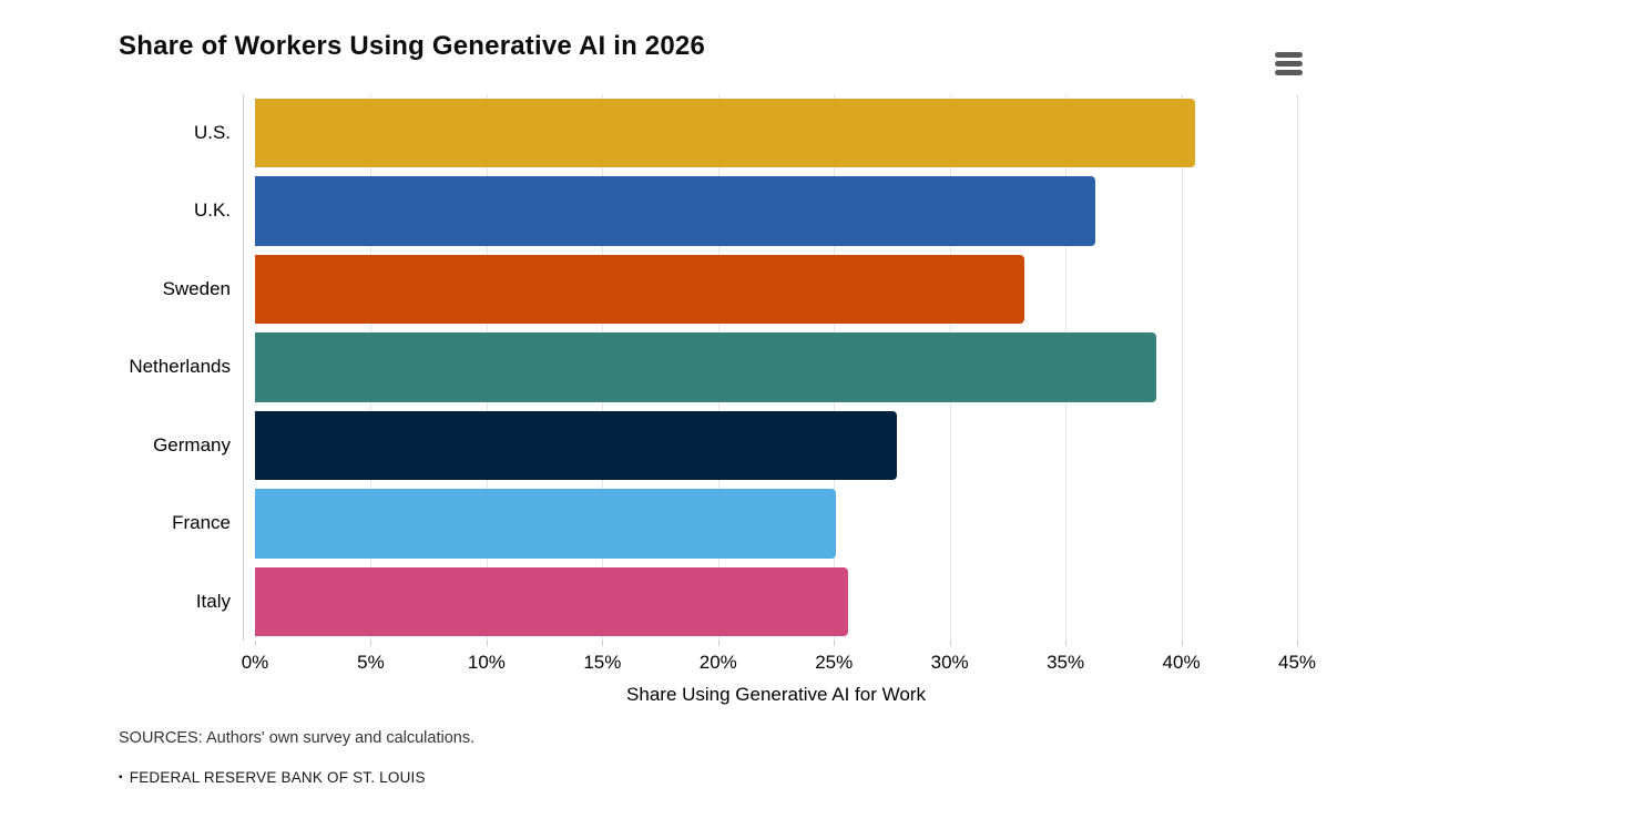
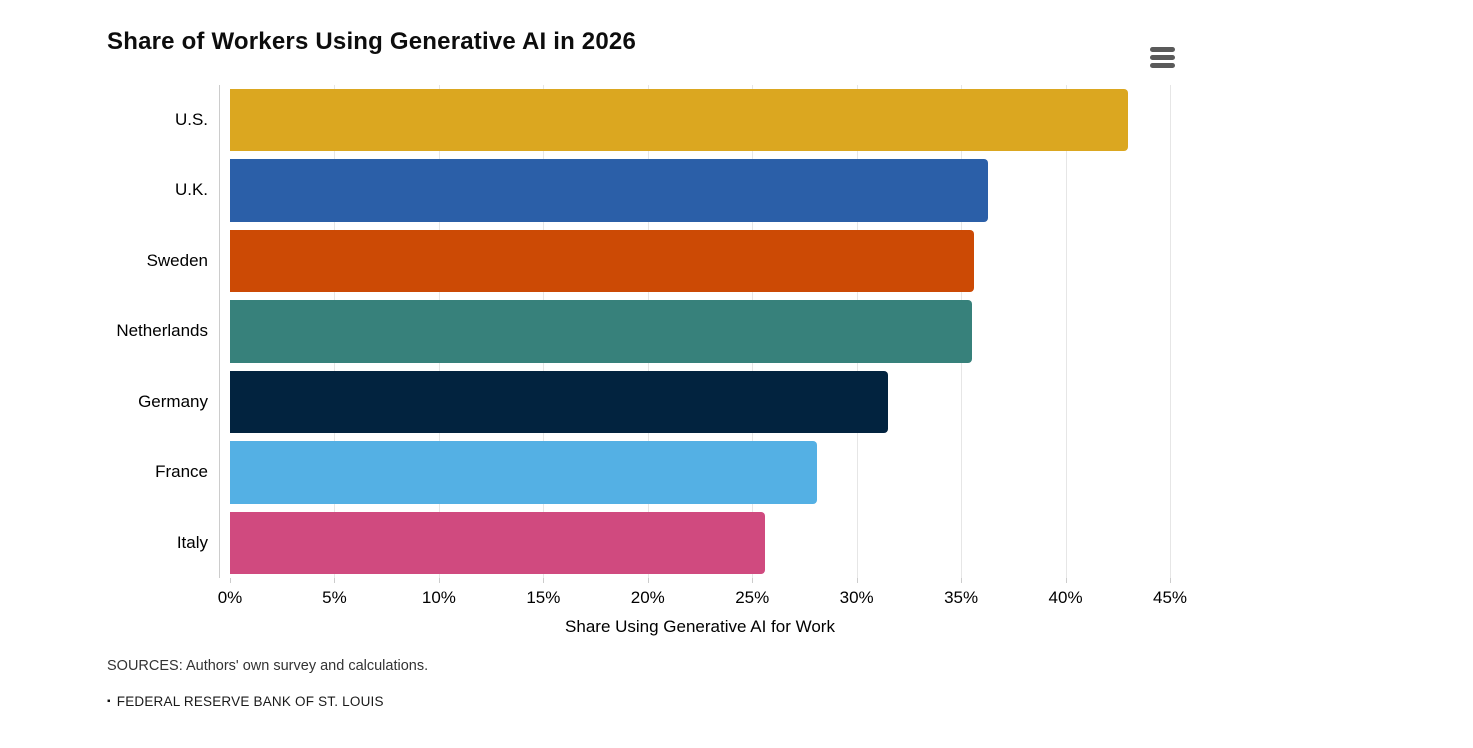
U.S.: 40.6% -> 43.0%
Sweden: 33.2% -> 35.6%
Netherlands: 38.9% -> 35.5%
Germany: 27.7% -> 31.5%
France: 25.1% -> 28.1%
